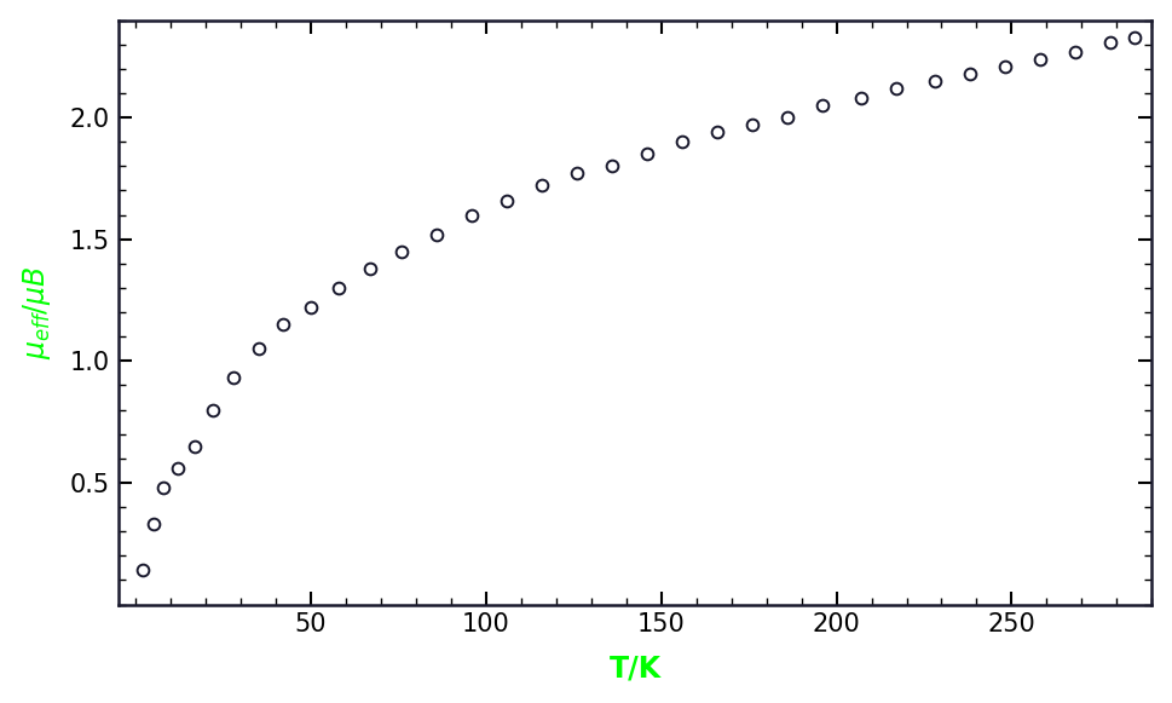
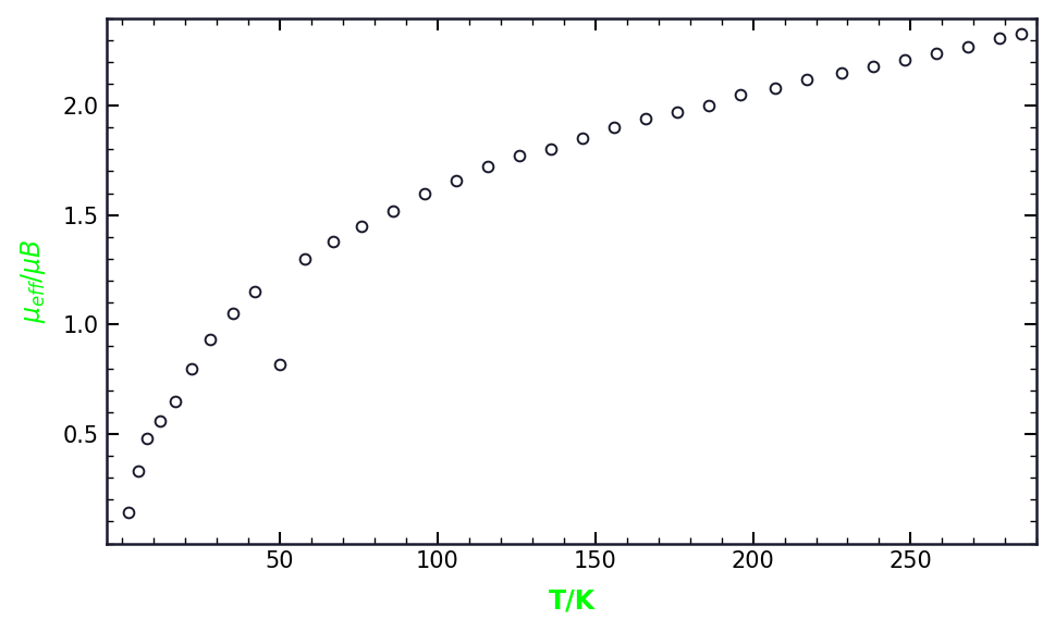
50: 1.22 -> 0.82
